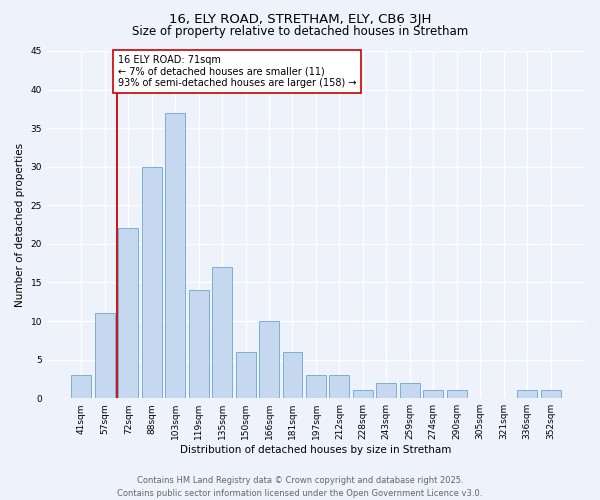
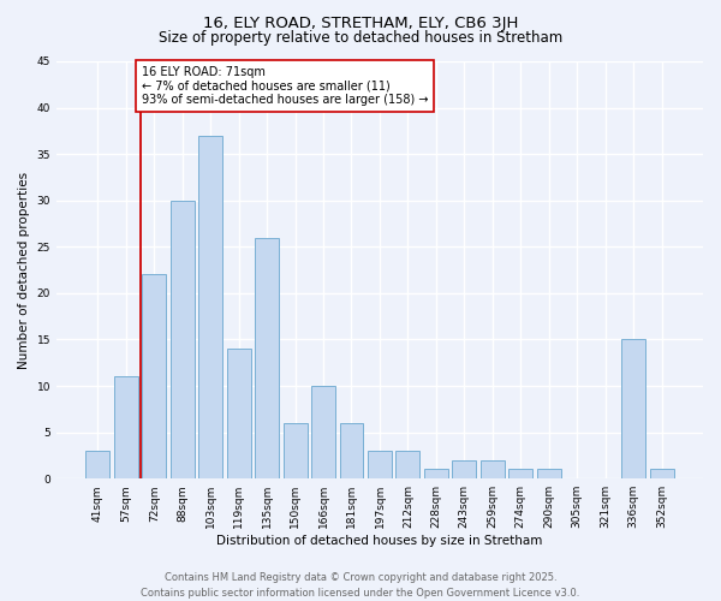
135sqm: 17 -> 26
336sqm: 1 -> 15
